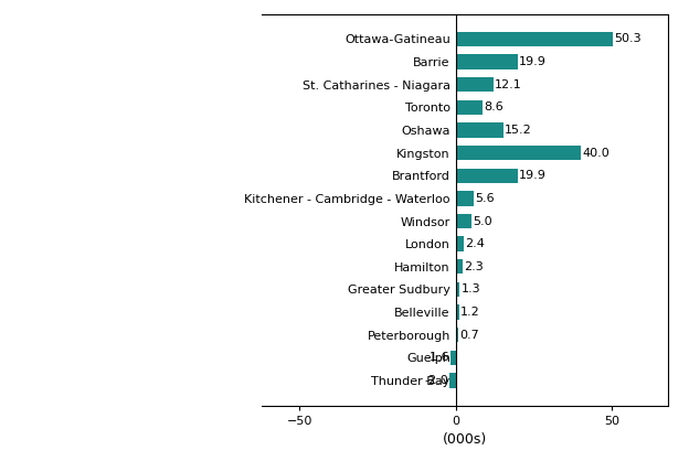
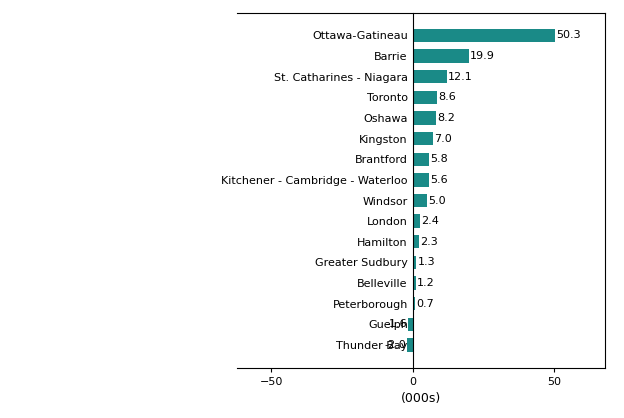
Oshawa: 15.2 -> 8.2
Kingston: 40.0 -> 7.0
Brantford: 19.9 -> 5.8
